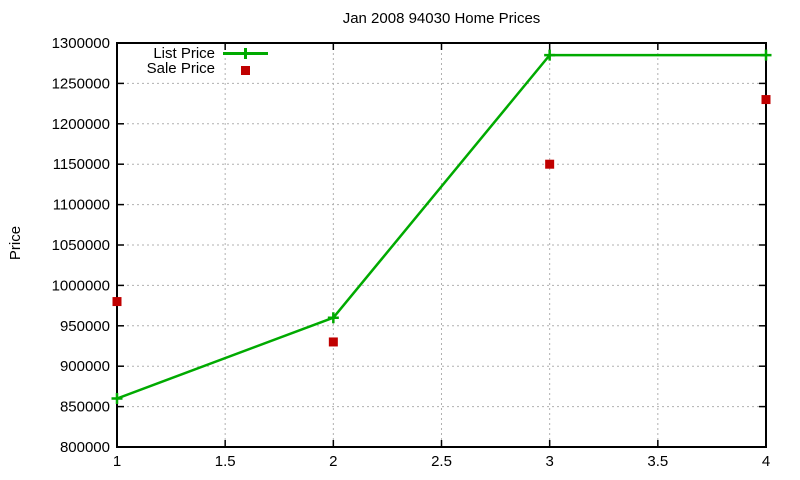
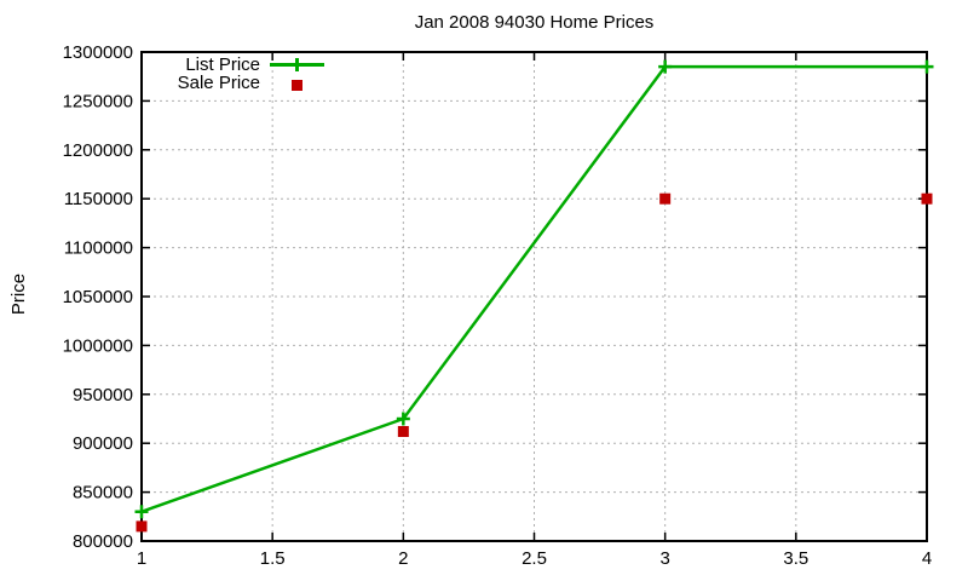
List Price/1: 860000 -> 830000
Sale Price/1: 980000 -> 820000
List Price/2: 960000 -> 920000
Sale Price/2: 930000 -> 910000
Sale Price/4: 1230000 -> 1150000
